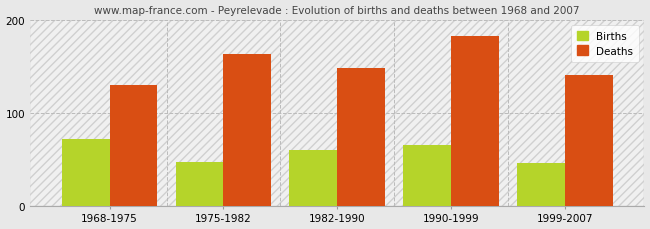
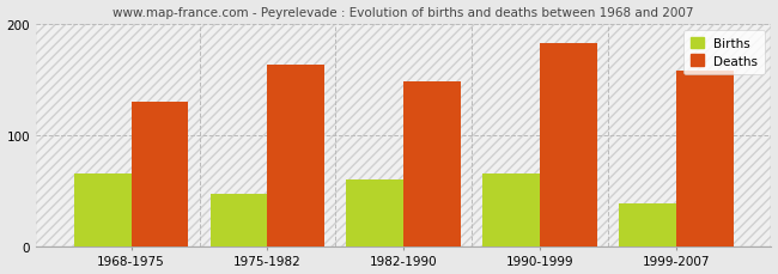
Births/1968-1975: 72 -> 65
Births/1999-2007: 46 -> 38
Deaths/1999-2007: 140 -> 158
